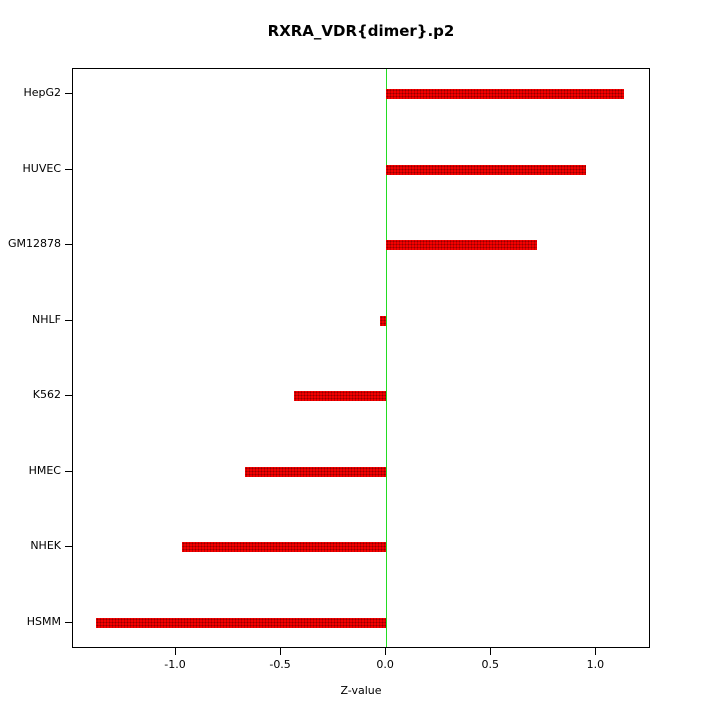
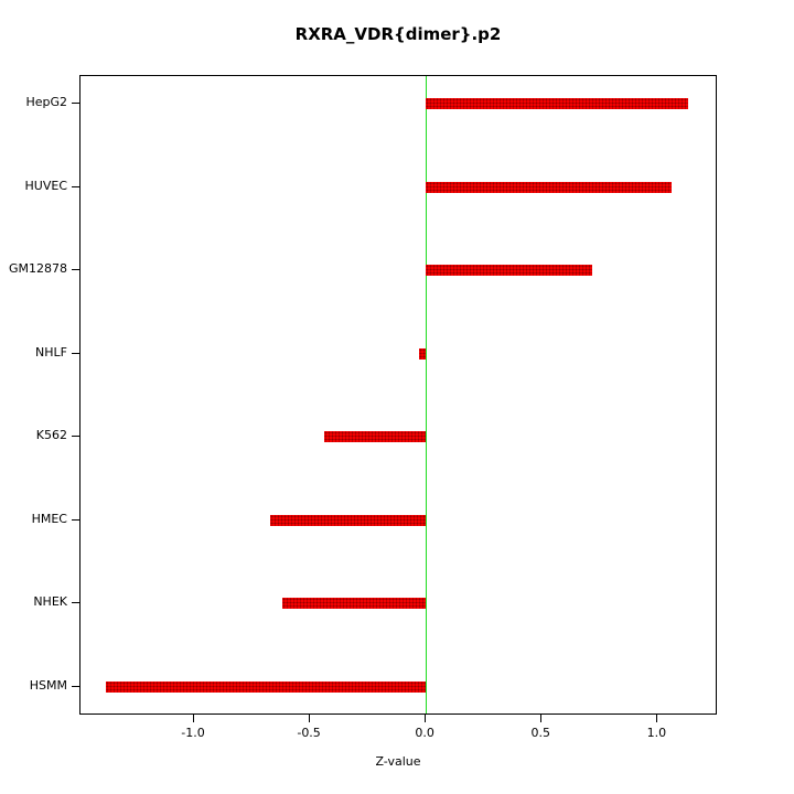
HUVEC: 0.95 -> 1.06
NHEK: -0.97 -> -0.62
